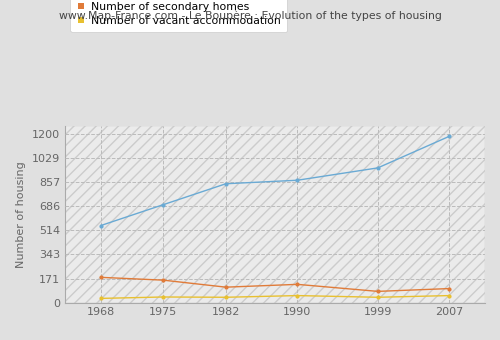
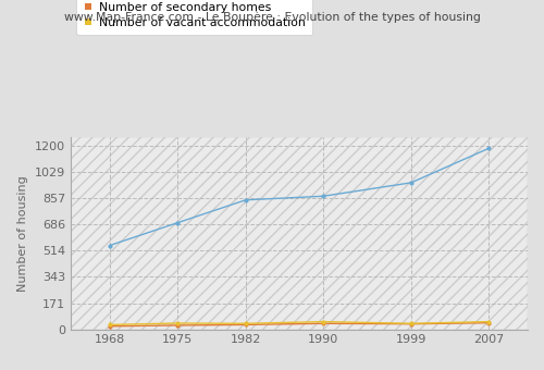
Number of secondary homes/1968: 180 -> 20
Number of secondary homes/1975: 160 -> 30
Number of secondary homes/1982: 110 -> 30
Number of secondary homes/1990: 130 -> 40
Number of secondary homes/1999: 80 -> 40
Number of secondary homes/2007: 100 -> 40
